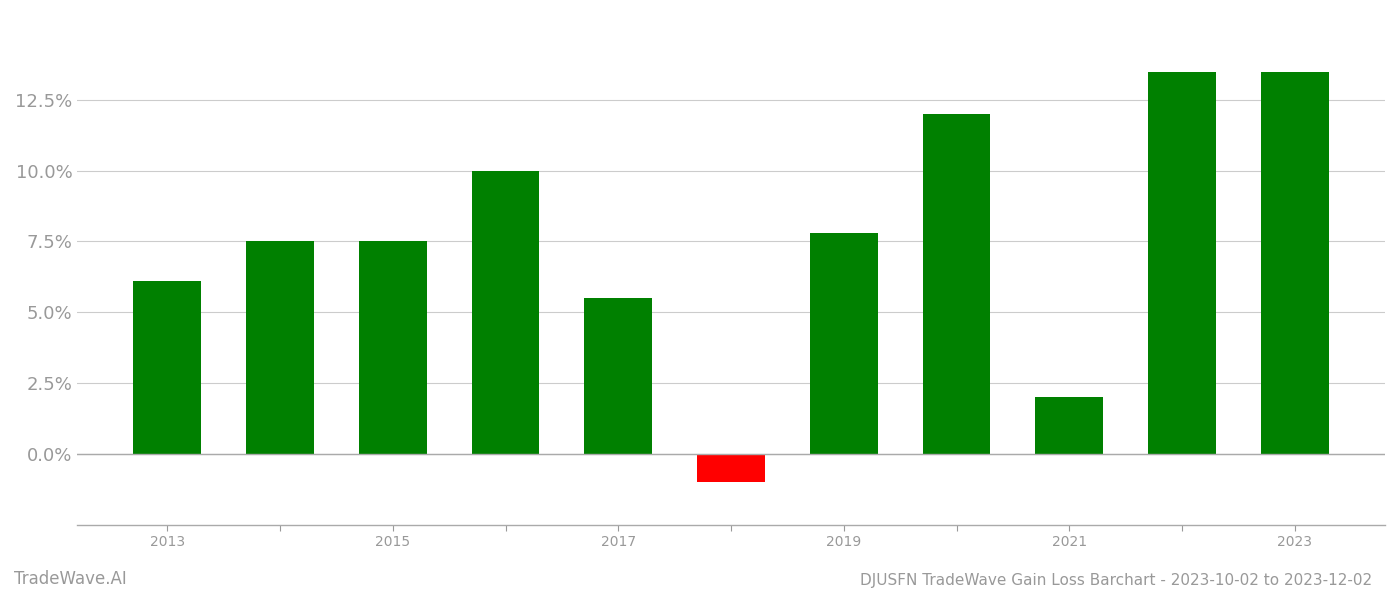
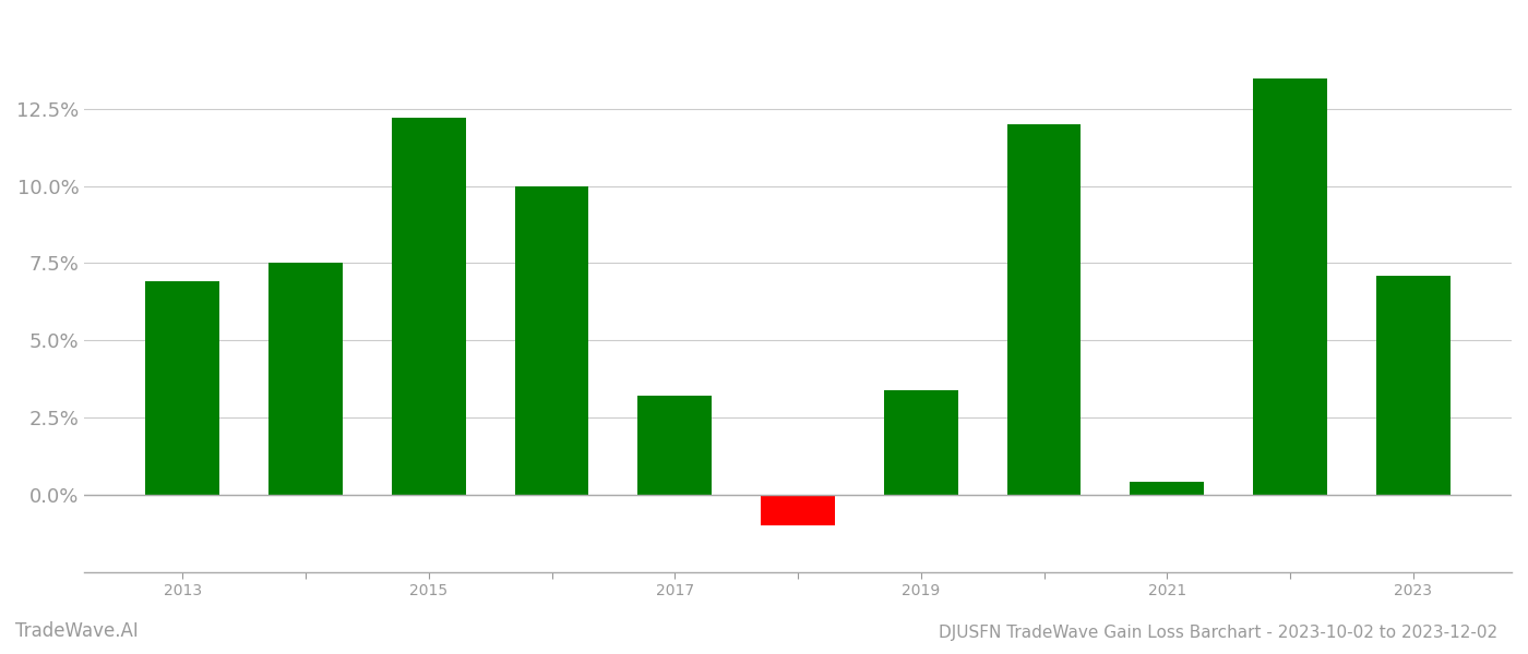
2013: 6.1% -> 6.9%
2015: 7.5% -> 12.2%
2017: 5.5% -> 3.2%
2019: 7.8% -> 3.4%
2021: 2.0% -> 0.4%
2023: 13.5% -> 7.1%
